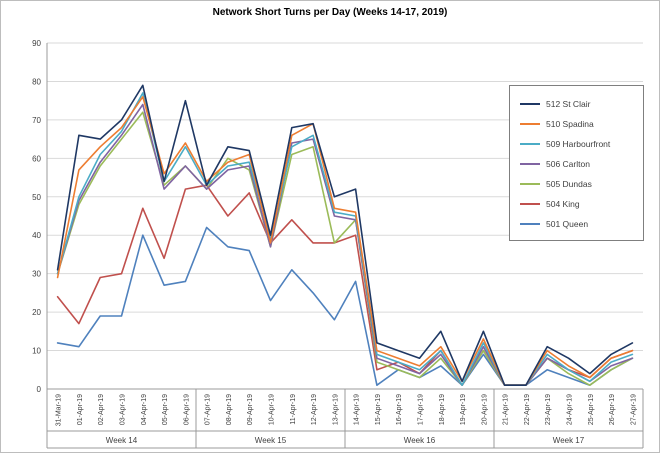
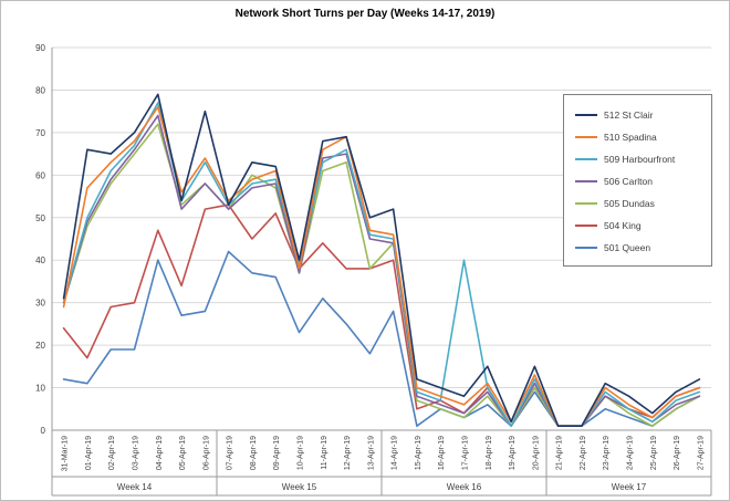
509 Harbourfront/17-Apr-19: 5 -> 40
